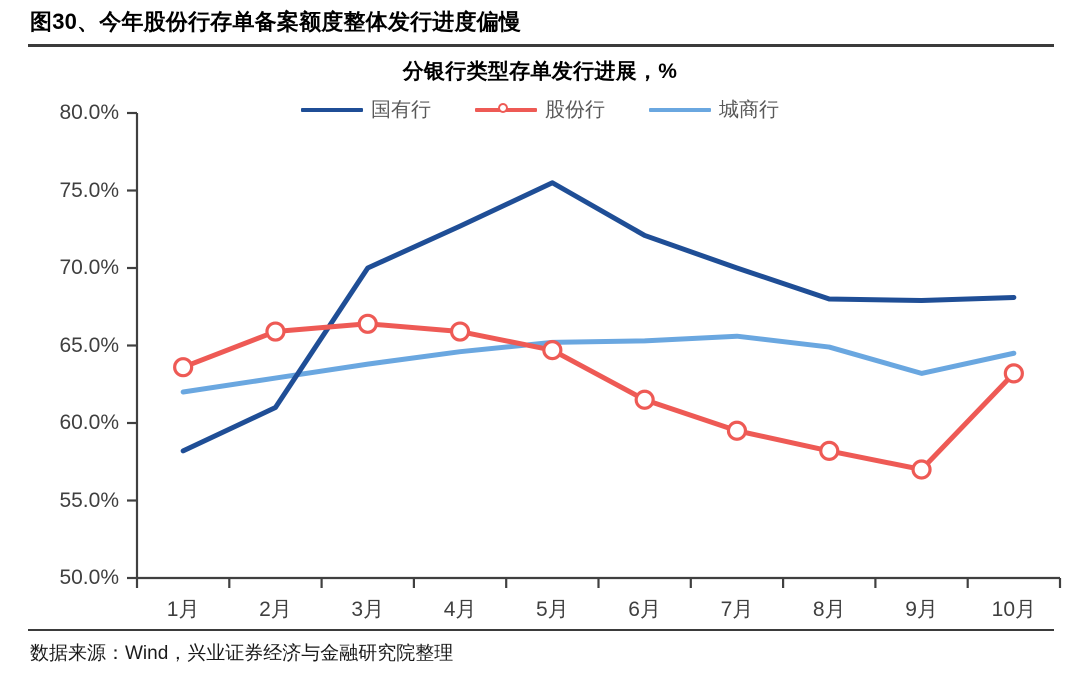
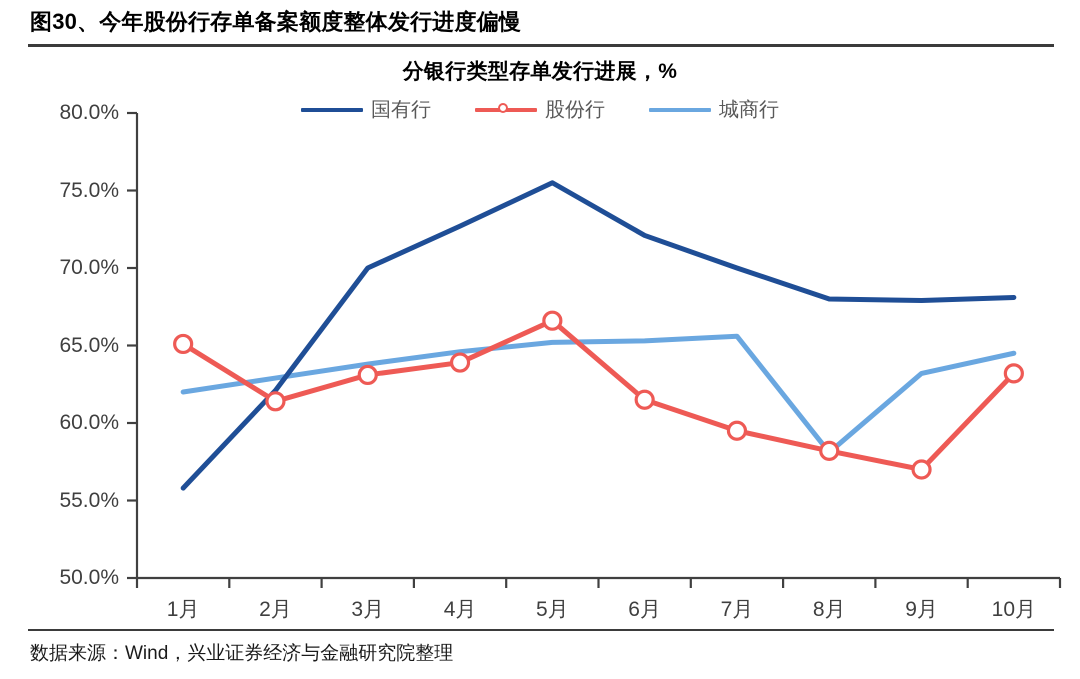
国有行/1月: 58.2% -> 55.8%
股份行/1月: 63.6% -> 65.1%
国有行/2月: 61.0% -> 62.1%
股份行/2月: 65.9% -> 61.4%
股份行/3月: 66.4% -> 63.1%
股份行/4月: 65.9% -> 63.9%
股份行/5月: 64.7% -> 66.6%
城商行/8月: 64.9% -> 58.1%
